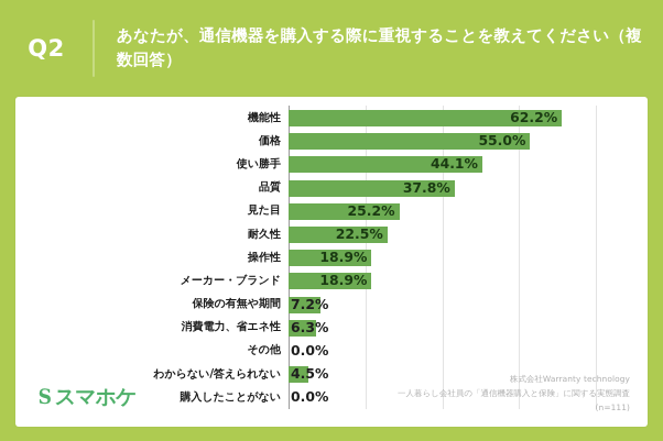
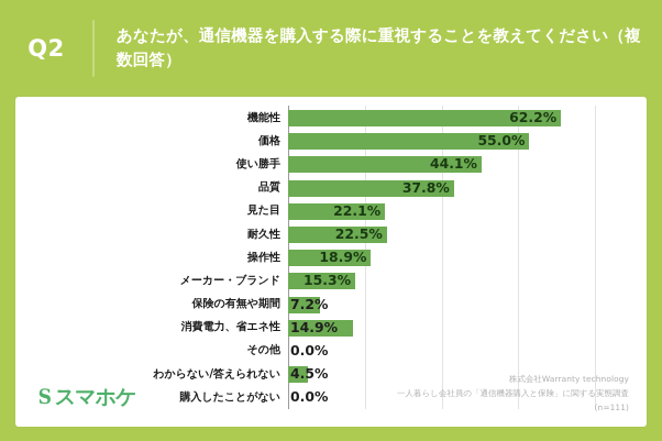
見た目: 25.2% -> 22.1%
メーカー・ブランド: 18.9% -> 15.3%
消費電力、省エネ性: 6.3% -> 14.9%
